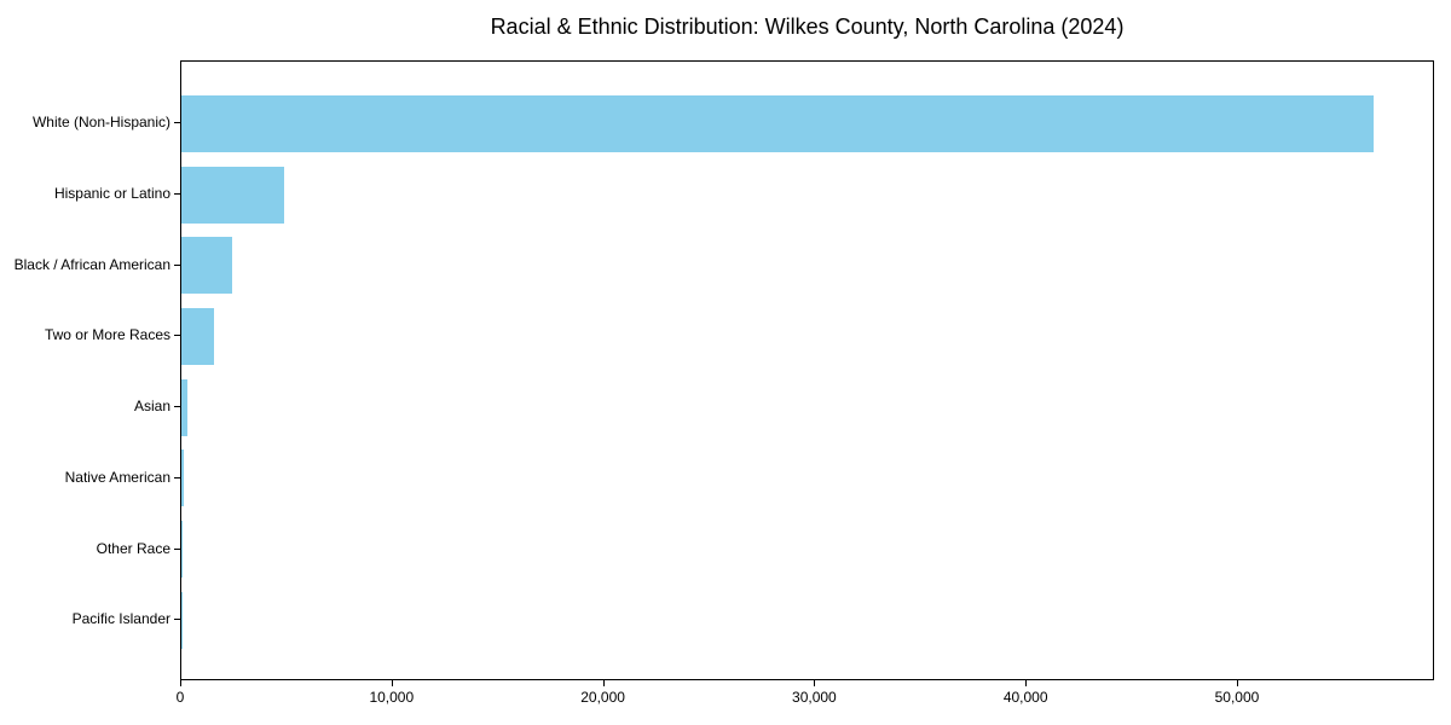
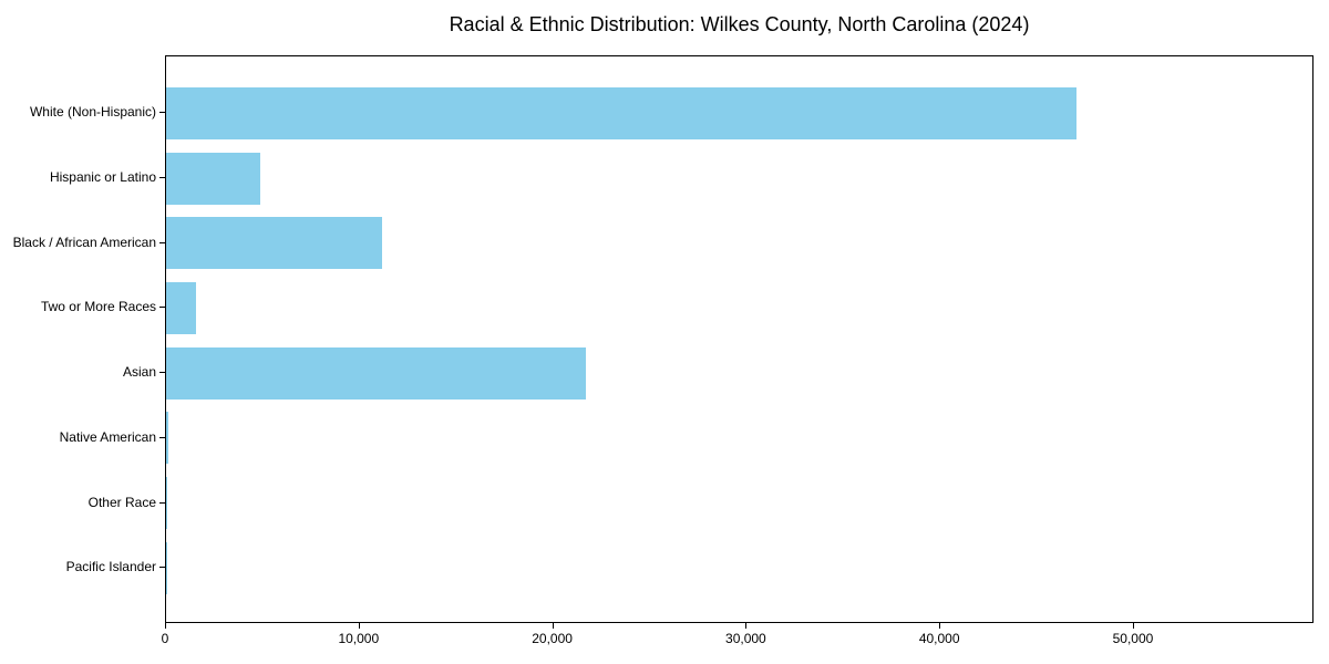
White (Non-Hispanic): 56500 -> 47100
Black / African American: 2400 -> 11200
Asian: 300 -> 21700
